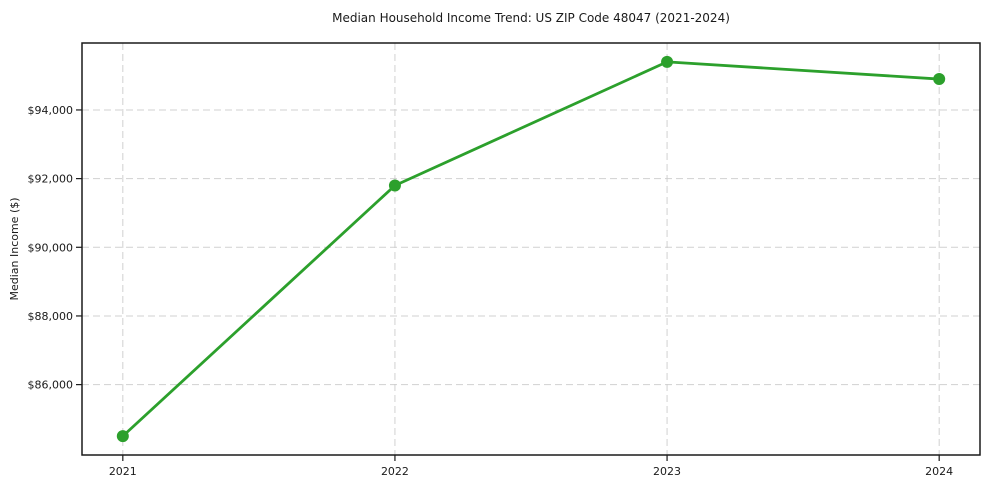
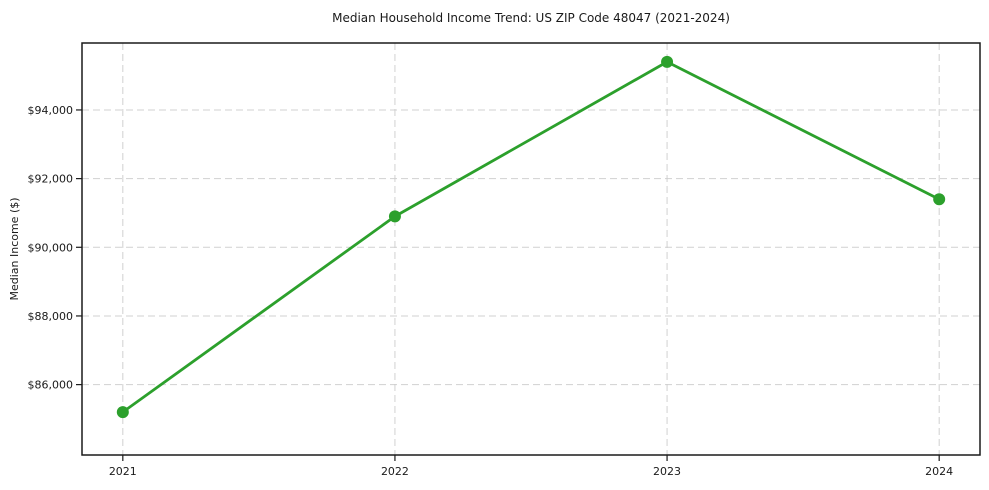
2021: $84500 -> $85200
2022: $91800 -> $90900
2024: $94900 -> $91400
